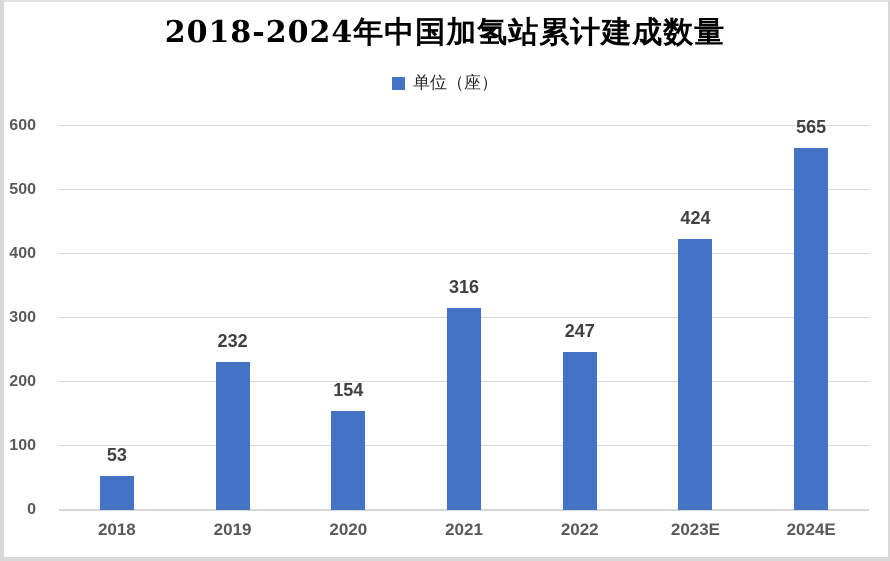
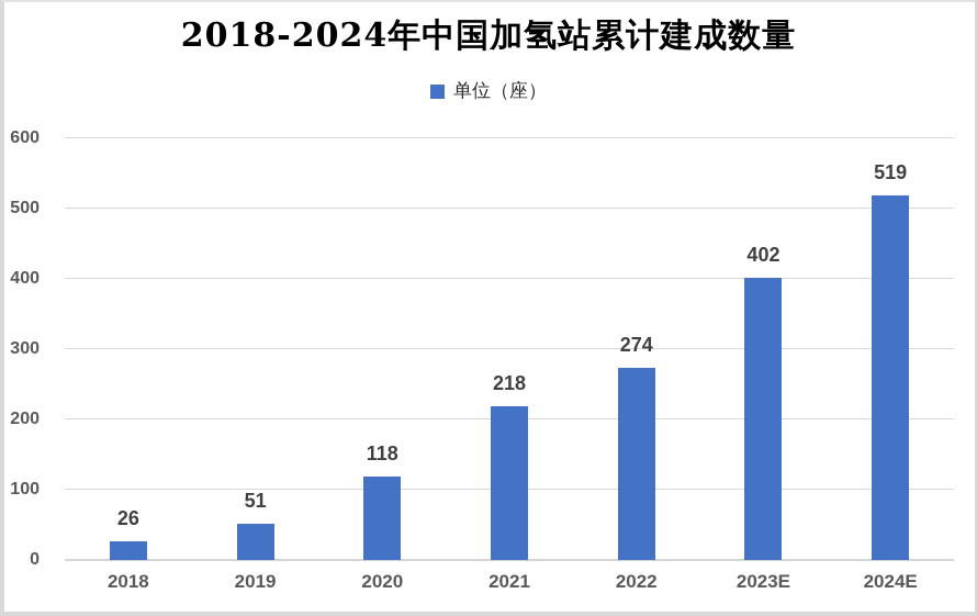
2018: 53 -> 26
2019: 232 -> 51
2020: 154 -> 118
2021: 316 -> 218
2022: 247 -> 274
2023E: 424 -> 402
2024E: 565 -> 519
